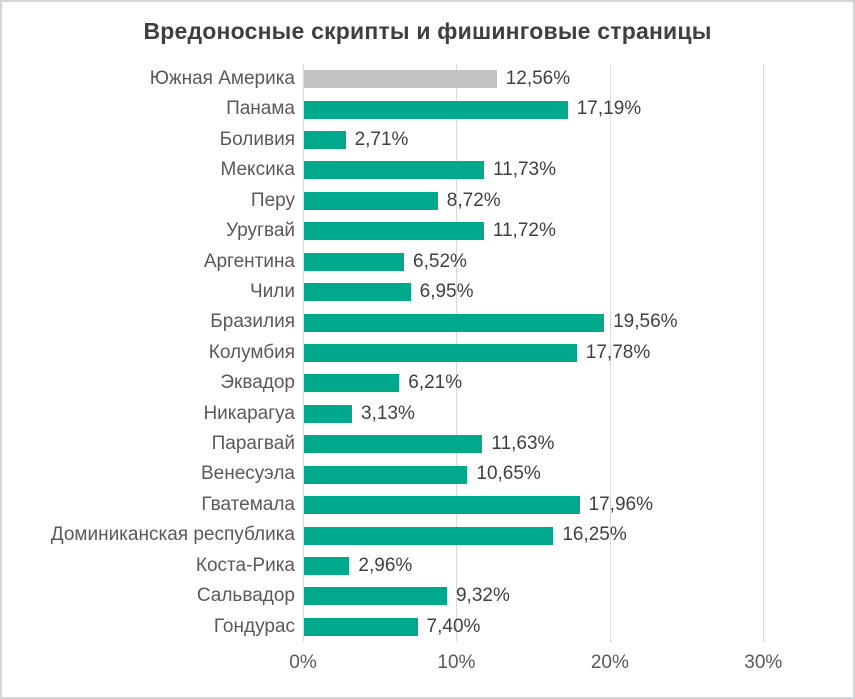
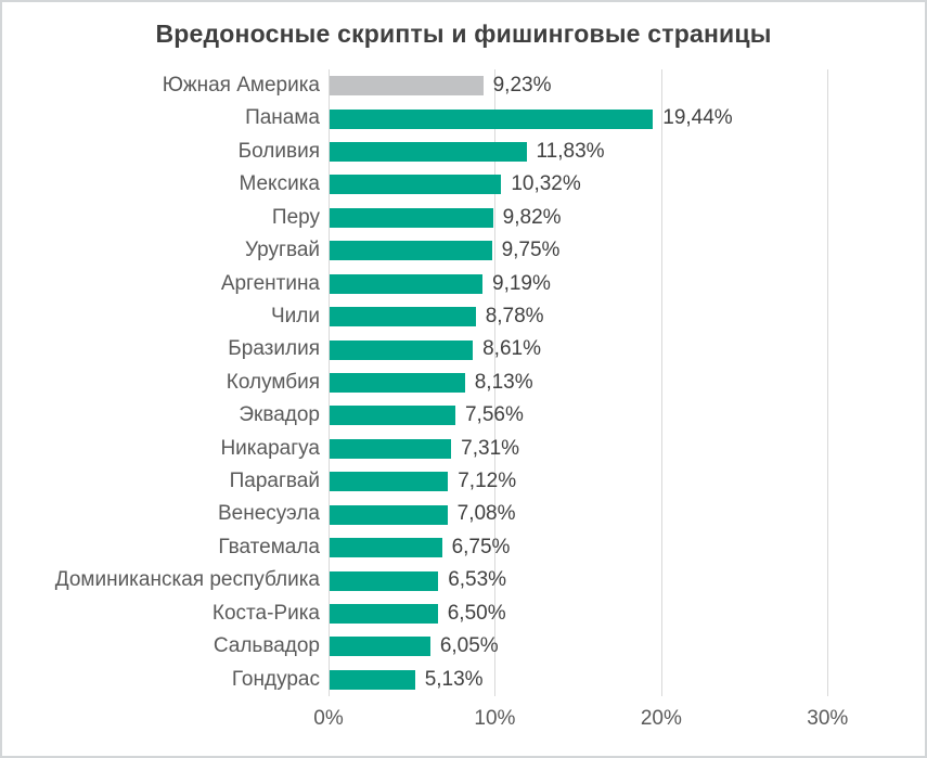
Южная Америка: 12,56% -> 9,23%
Панама: 17,19% -> 19,44%
Боливия: 2,71% -> 11,83%
Мексика: 11,73% -> 10,32%
Перу: 8,72% -> 9,82%
Уругвай: 11,72% -> 9,75%
Аргентина: 6,52% -> 9,19%
Чили: 6,95% -> 8,78%
Бразилия: 19,56% -> 8,61%
Колумбия: 17,78% -> 8,13%
Эквадор: 6,21% -> 7,56%
Никарагуа: 3,13% -> 7,31%
Парагвай: 11,63% -> 7,12%
Венесуэла: 10,65% -> 7,08%
Гватемала: 17,96% -> 6,75%
Доминиканская республика: 16,25% -> 6,53%
Коста-Рика: 2,96% -> 6,50%
Сальвадор: 9,32% -> 6,05%
Гондурас: 7,40% -> 5,13%
